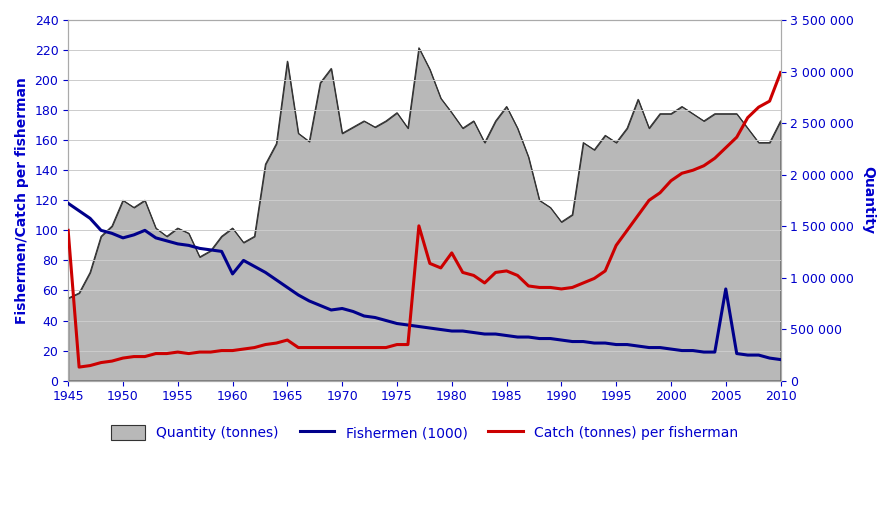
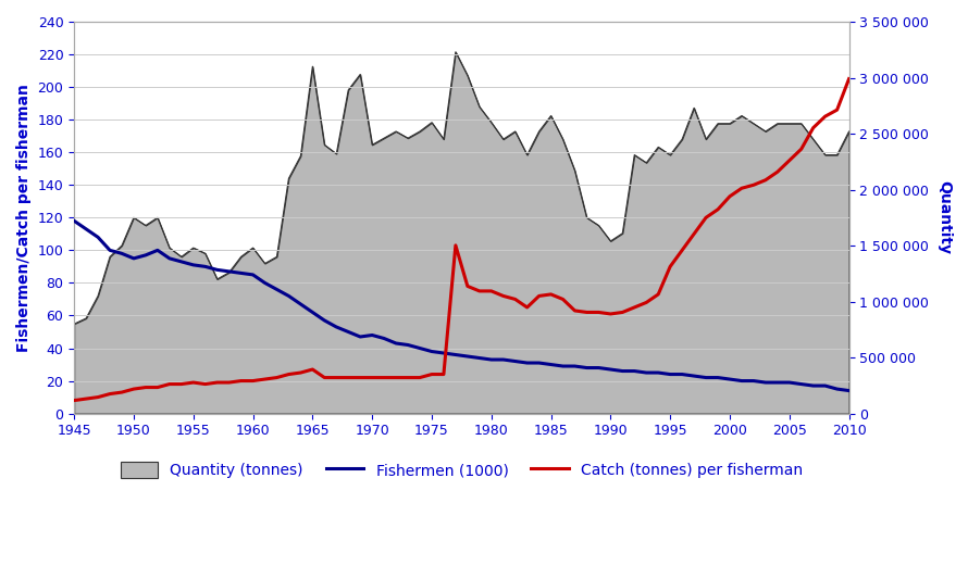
Catch (tonnes) per fisherman/1945: 100 -> 8
Fishermen (1000)/1960: 71 -> 85
Catch (tonnes) per fisherman/1980: 85 -> 75
Fishermen (1000)/2005: 61 -> 19
